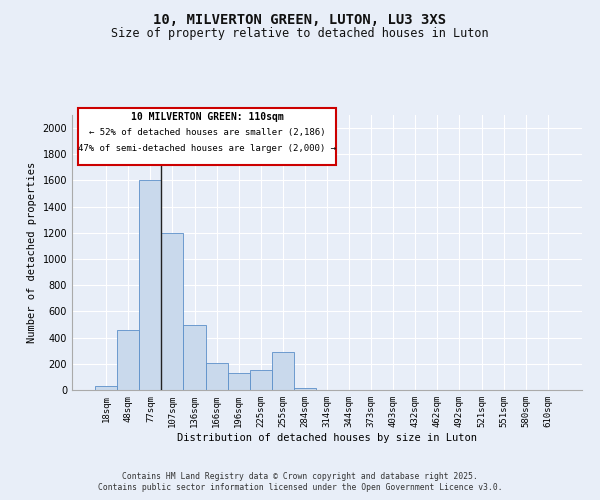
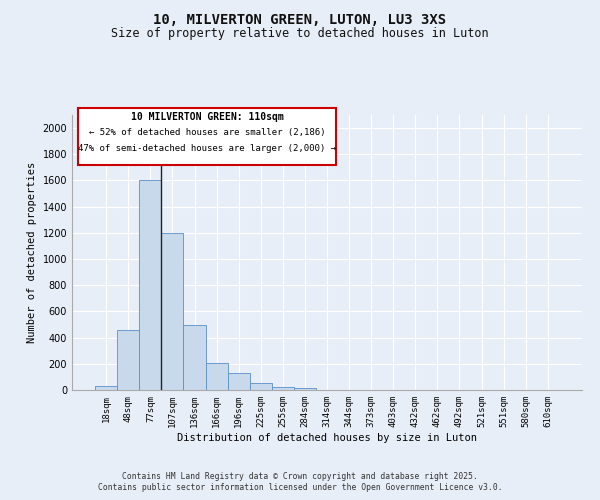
225sqm: 150 -> 50
255sqm: 290 -> 20
